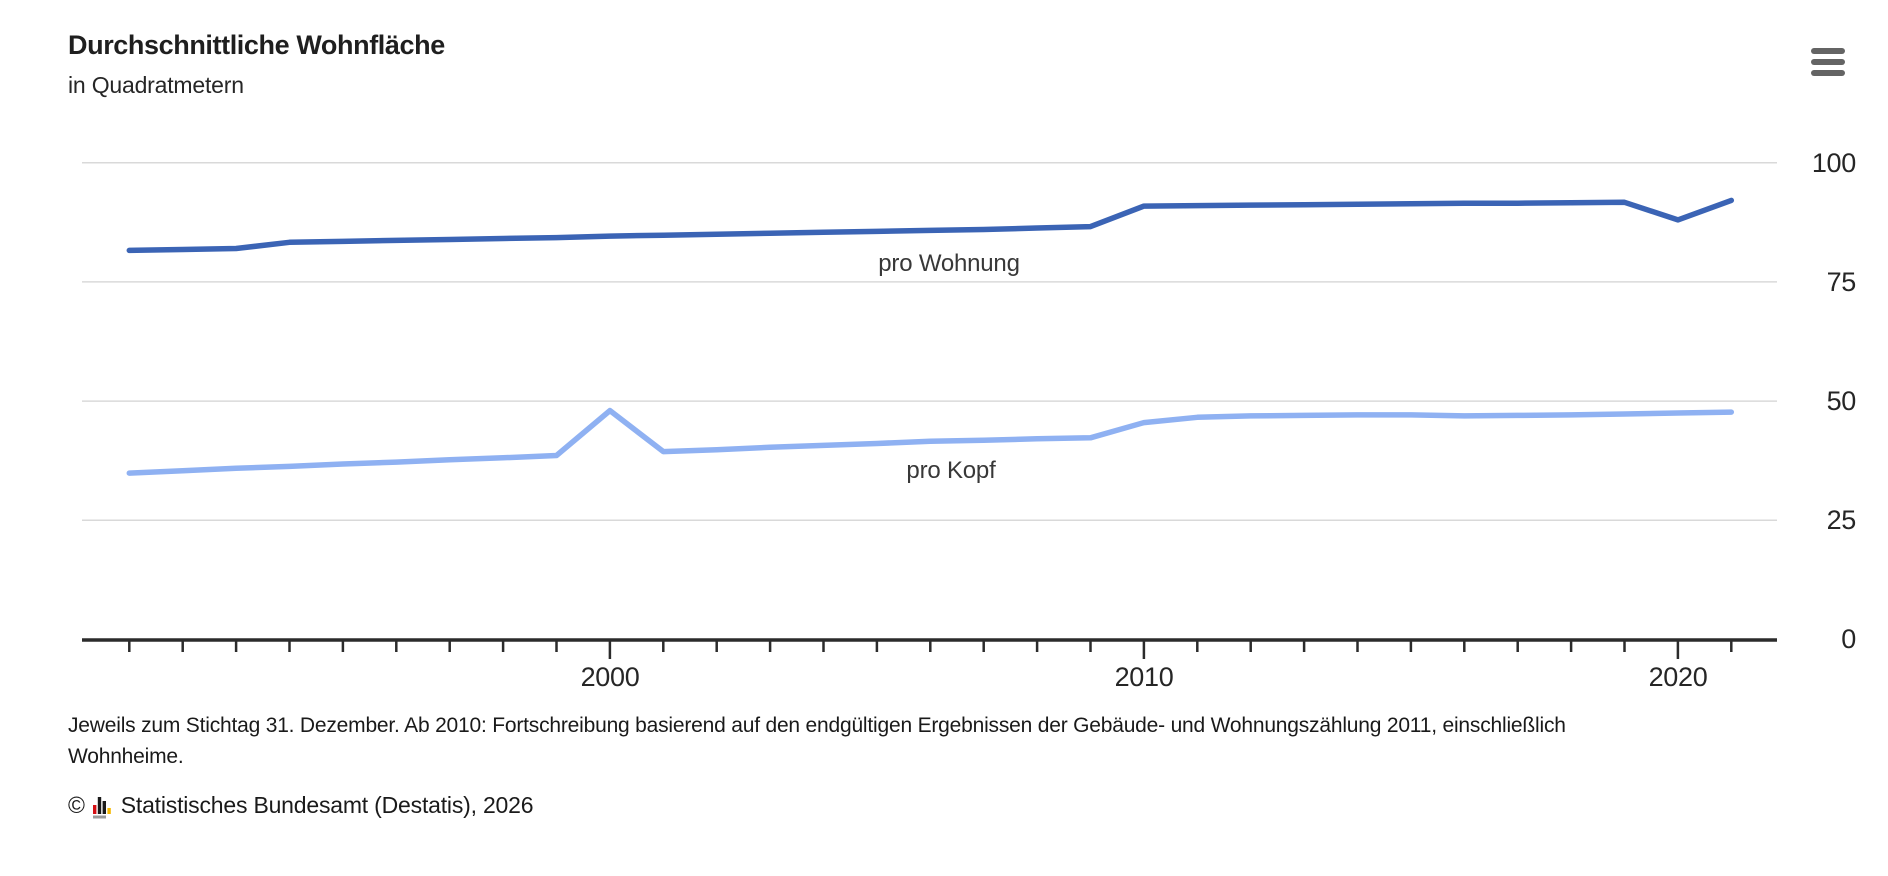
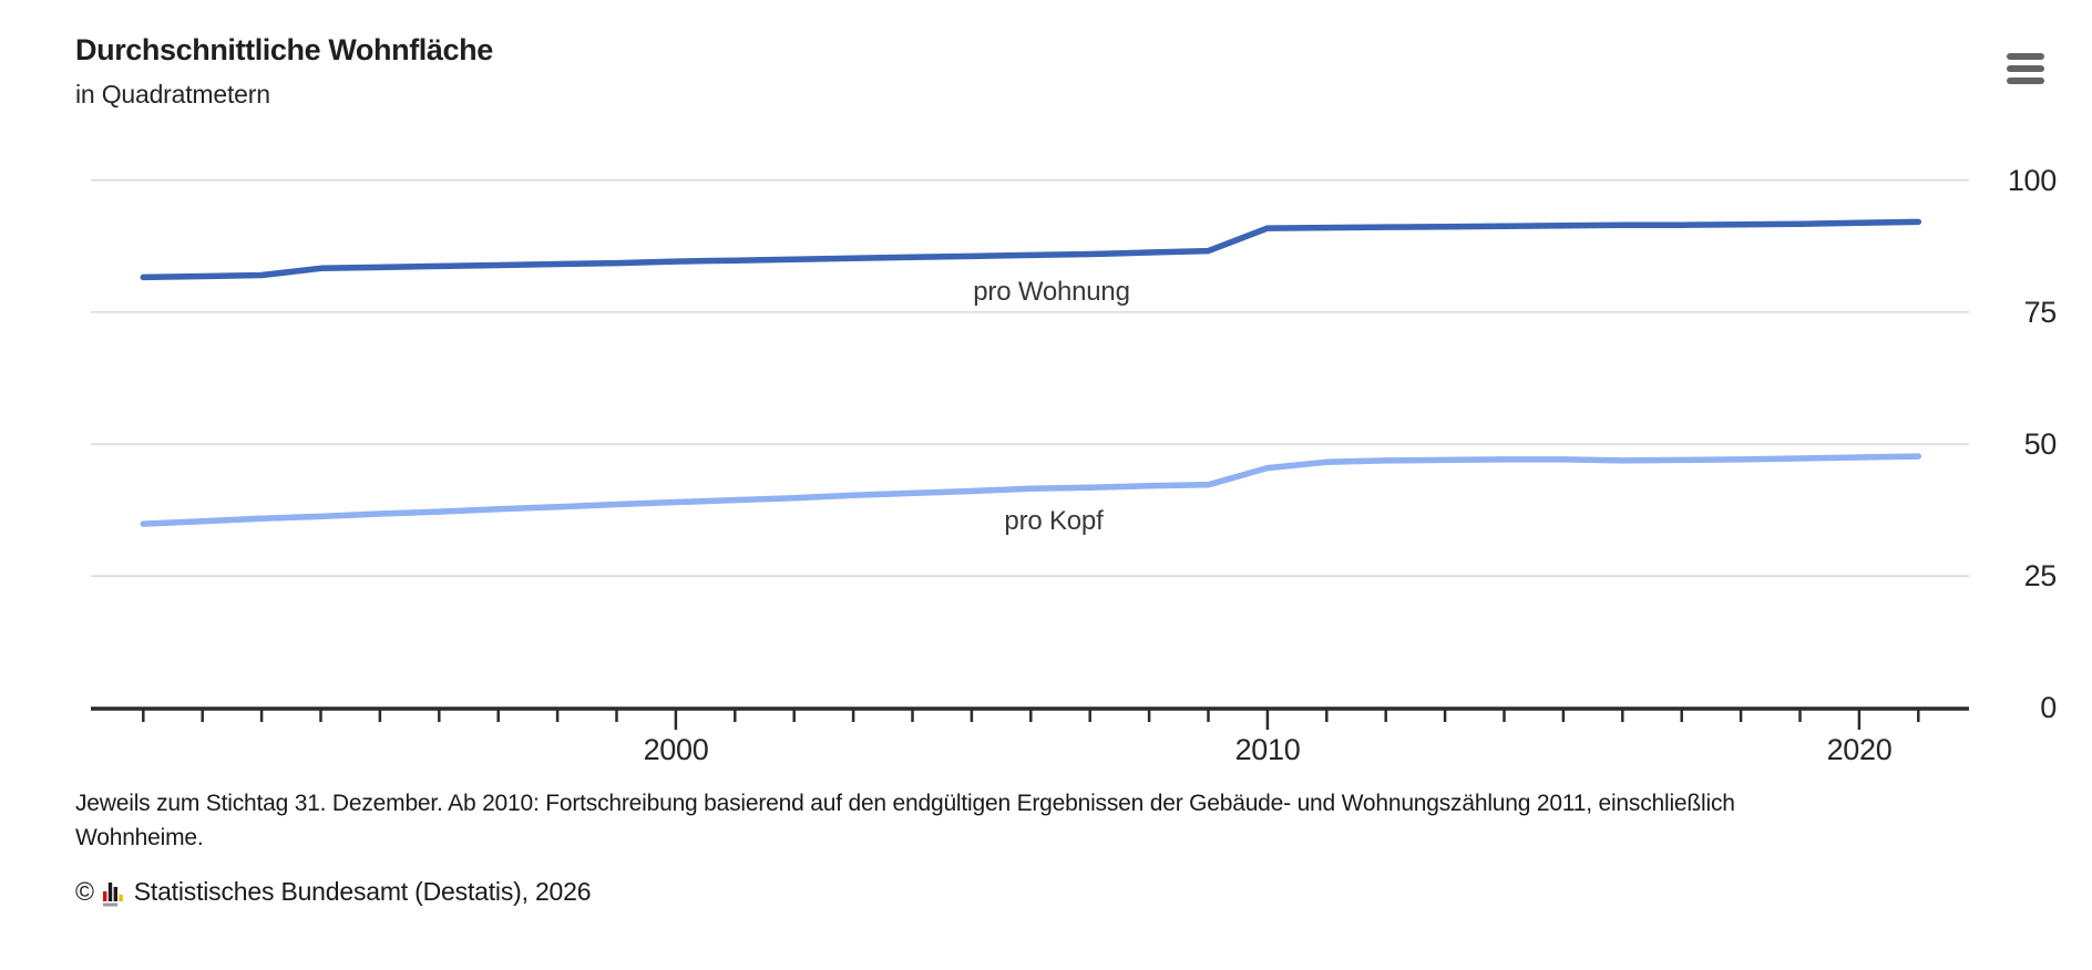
pro Kopf/2000: 48 -> 39
pro Wohnung/2020: 88 -> 92
